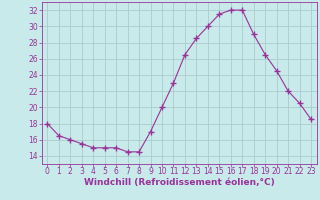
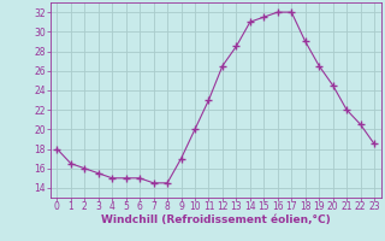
14: 30.0 -> 31.0
